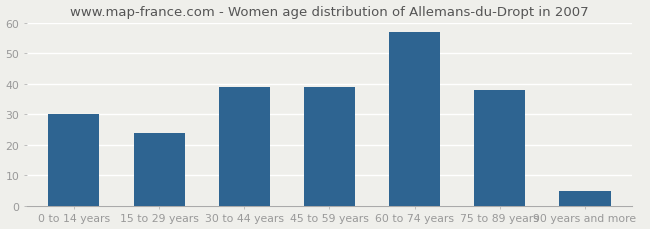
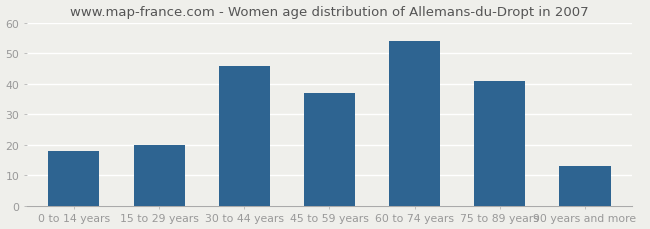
0 to 14 years: 30 -> 18
15 to 29 years: 24 -> 20
30 to 44 years: 39 -> 46
45 to 59 years: 39 -> 37
60 to 74 years: 57 -> 54
75 to 89 years: 38 -> 41
90 years and more: 5 -> 13
